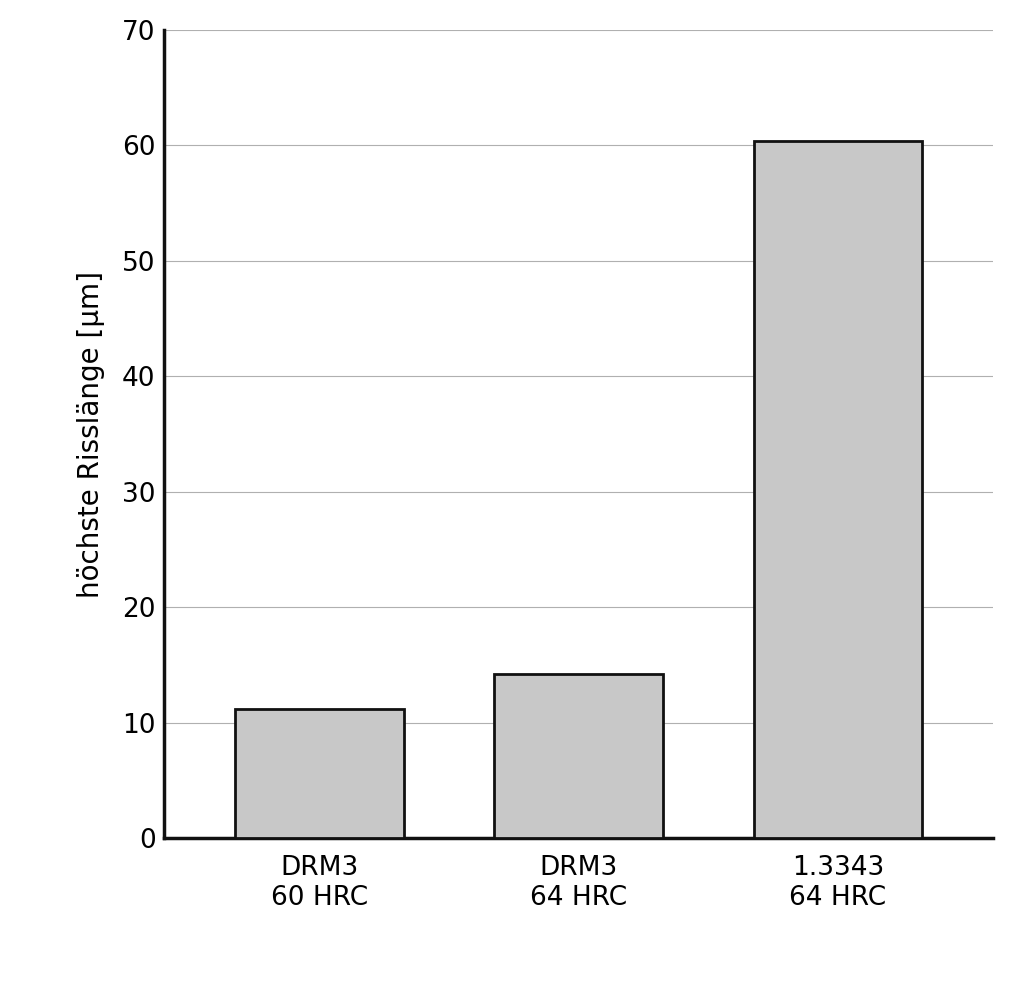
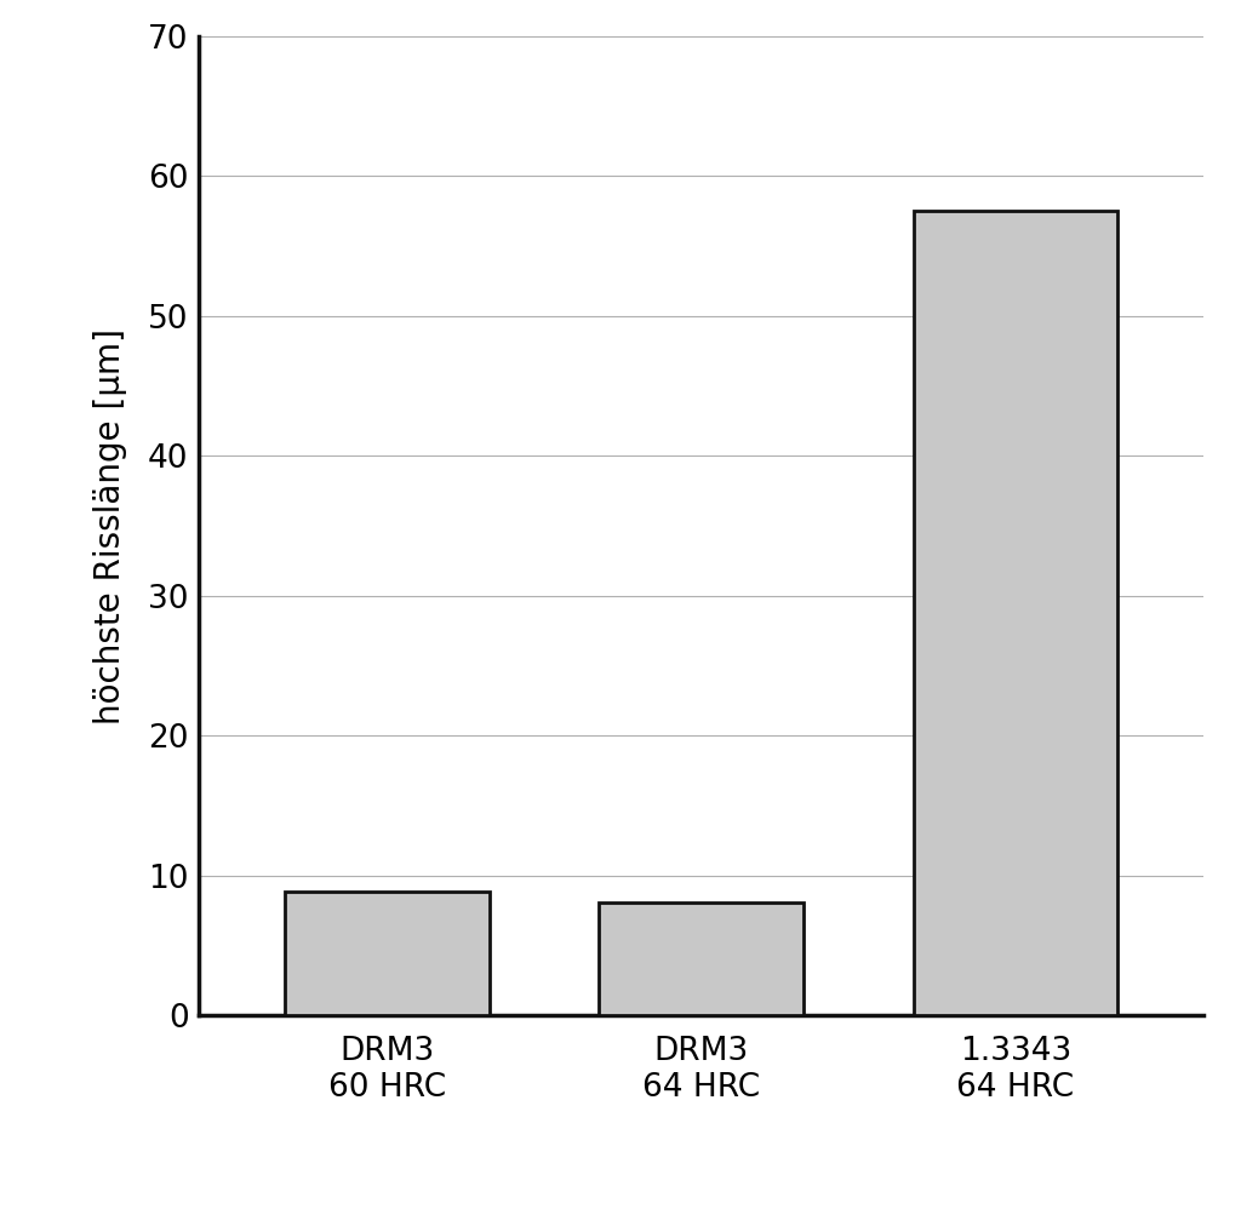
DRM3 60 HRC: 11.2 -> 8.9
DRM3 64 HRC: 14.2 -> 8.1
1.3343 64 HRC: 60.4 -> 57.5
